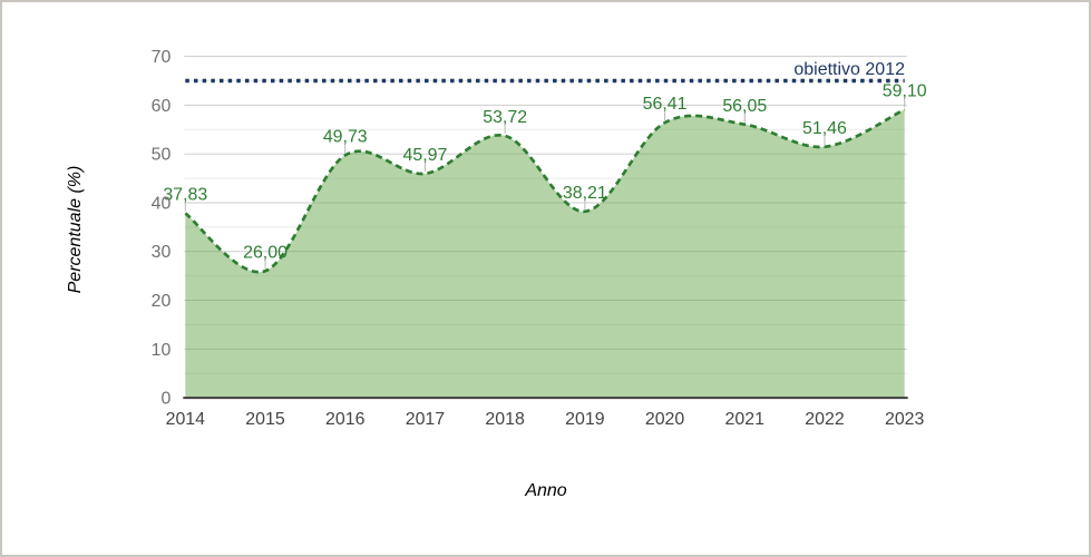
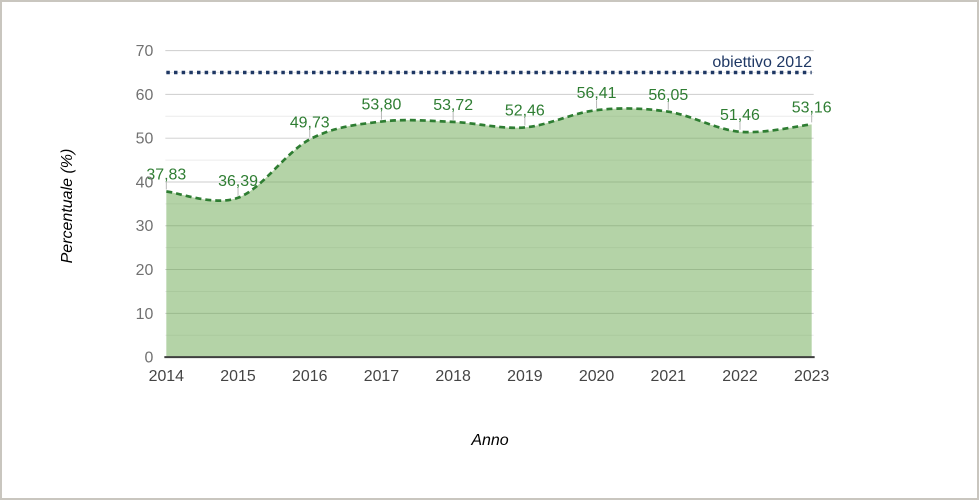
2015: 26,00 -> 36,39
2017: 45,97 -> 53,80
2019: 38,21 -> 52,46
2023: 59,10 -> 53,16
